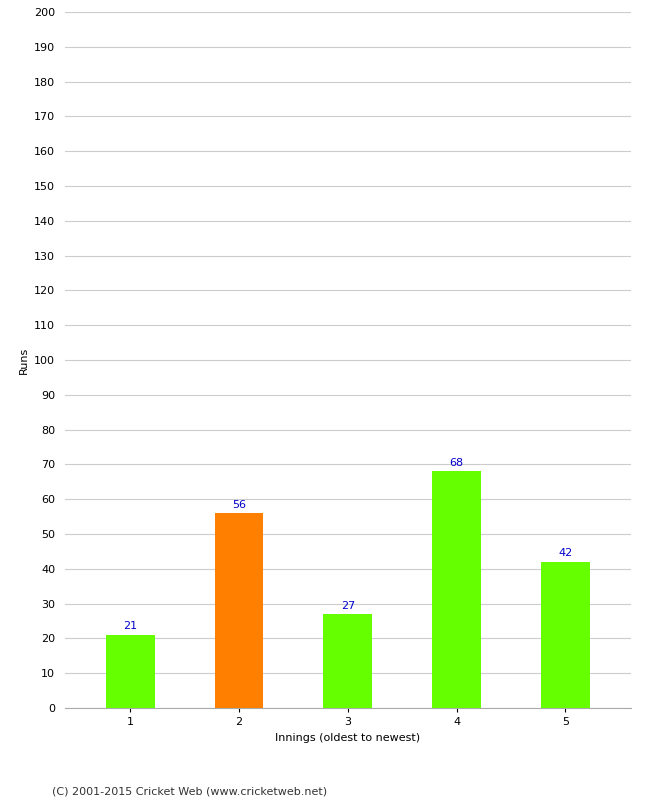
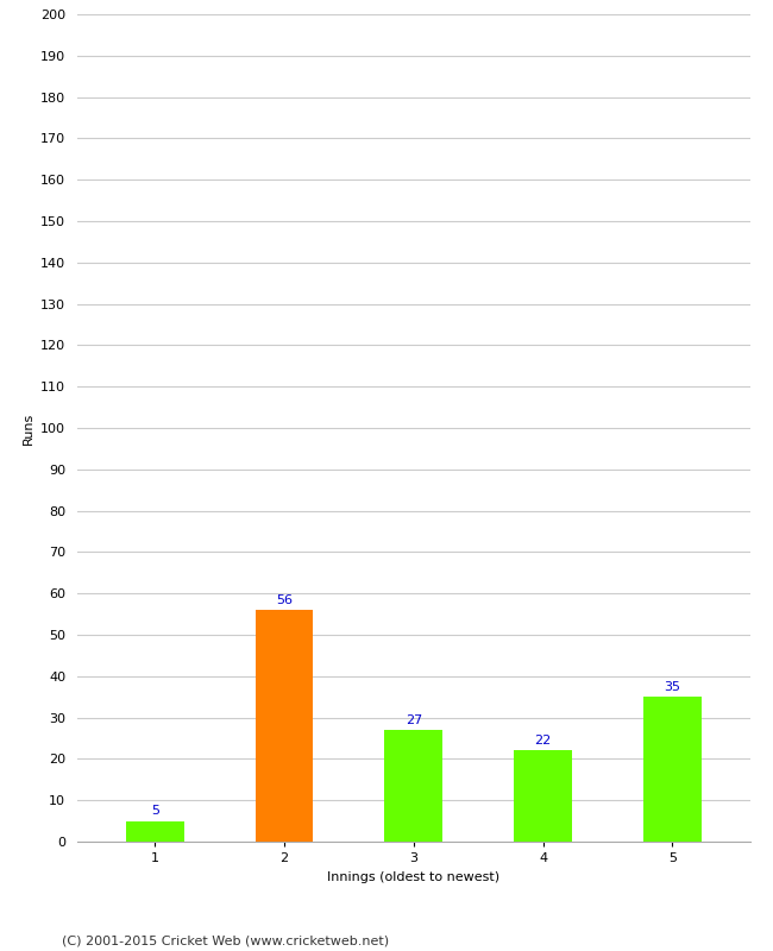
1: 21 -> 5
4: 68 -> 22
5: 42 -> 35
